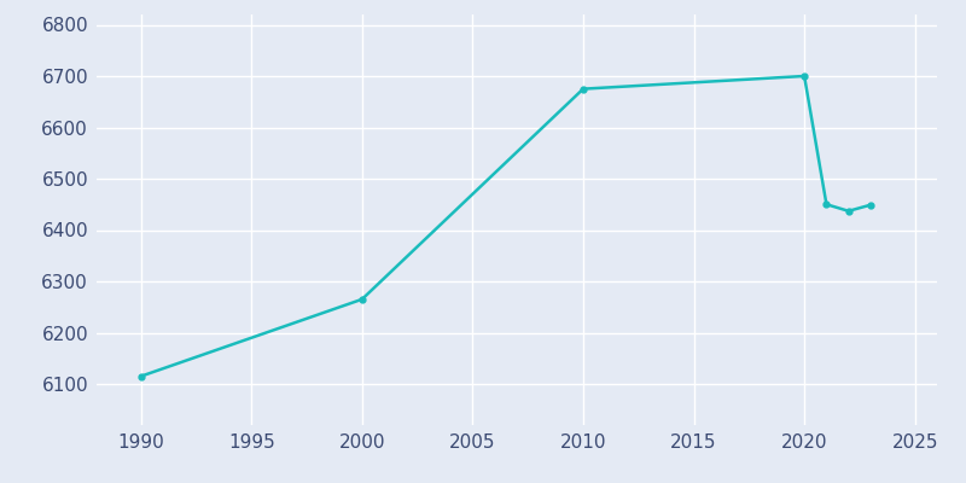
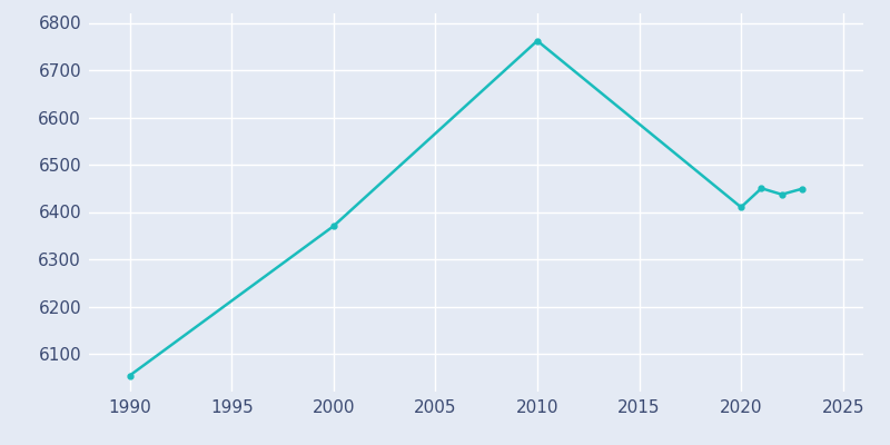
1990: 6115 -> 6054
2000: 6265 -> 6370
2010: 6675 -> 6762
2020: 6700 -> 6410
